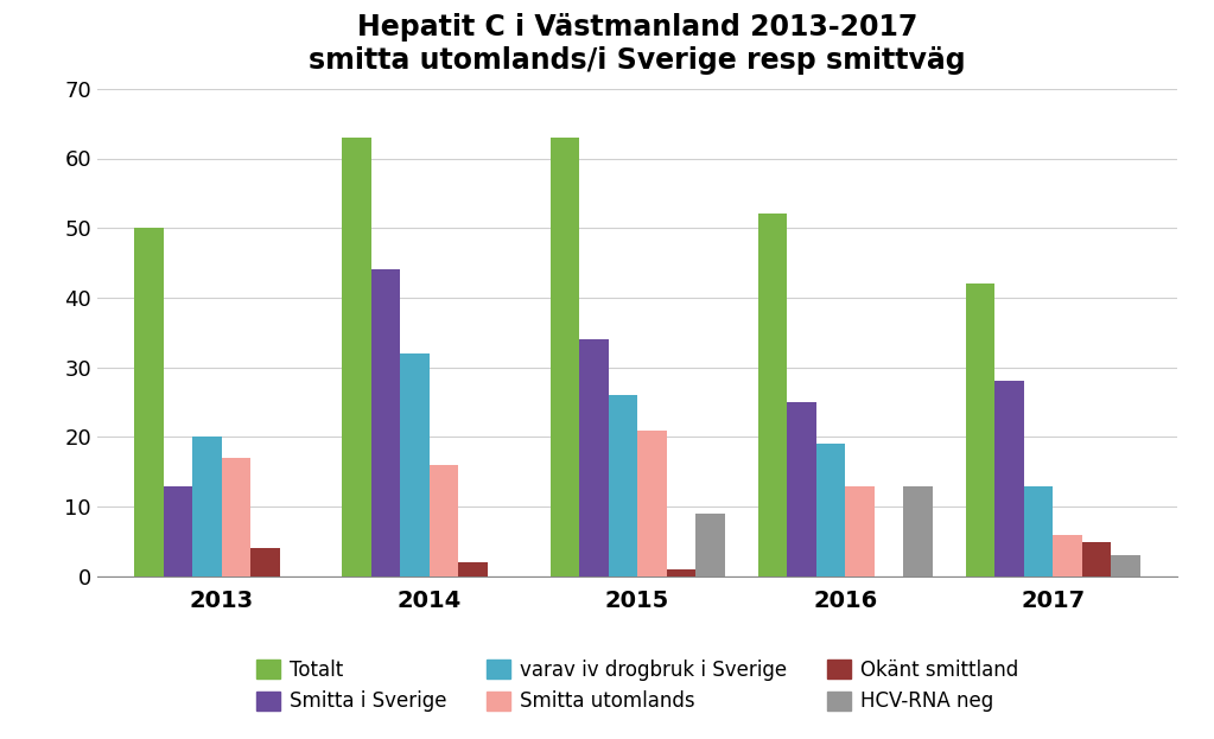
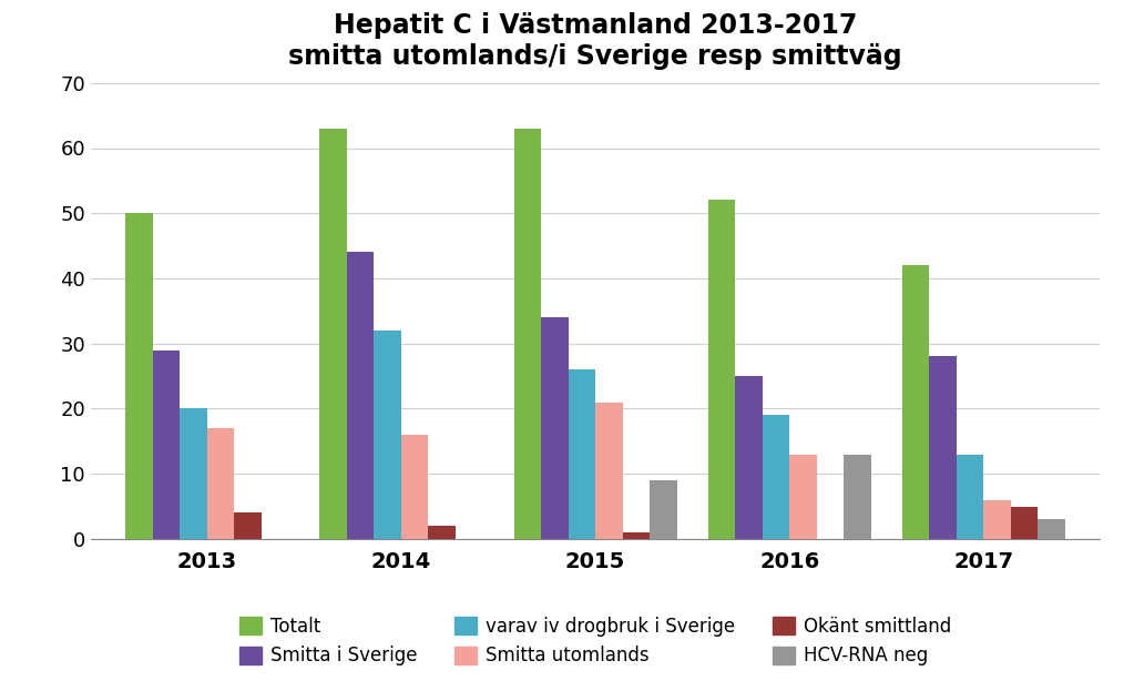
Smitta i Sverige/2013: 13 -> 29
